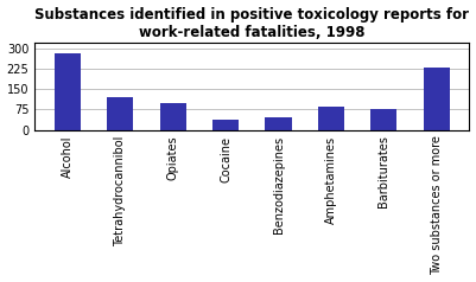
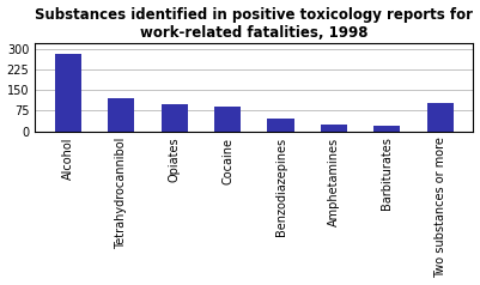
Cocaine: 40 -> 90
Amphetamines: 85 -> 25
Barbiturates: 75 -> 20
Two substances or more: 230 -> 105
